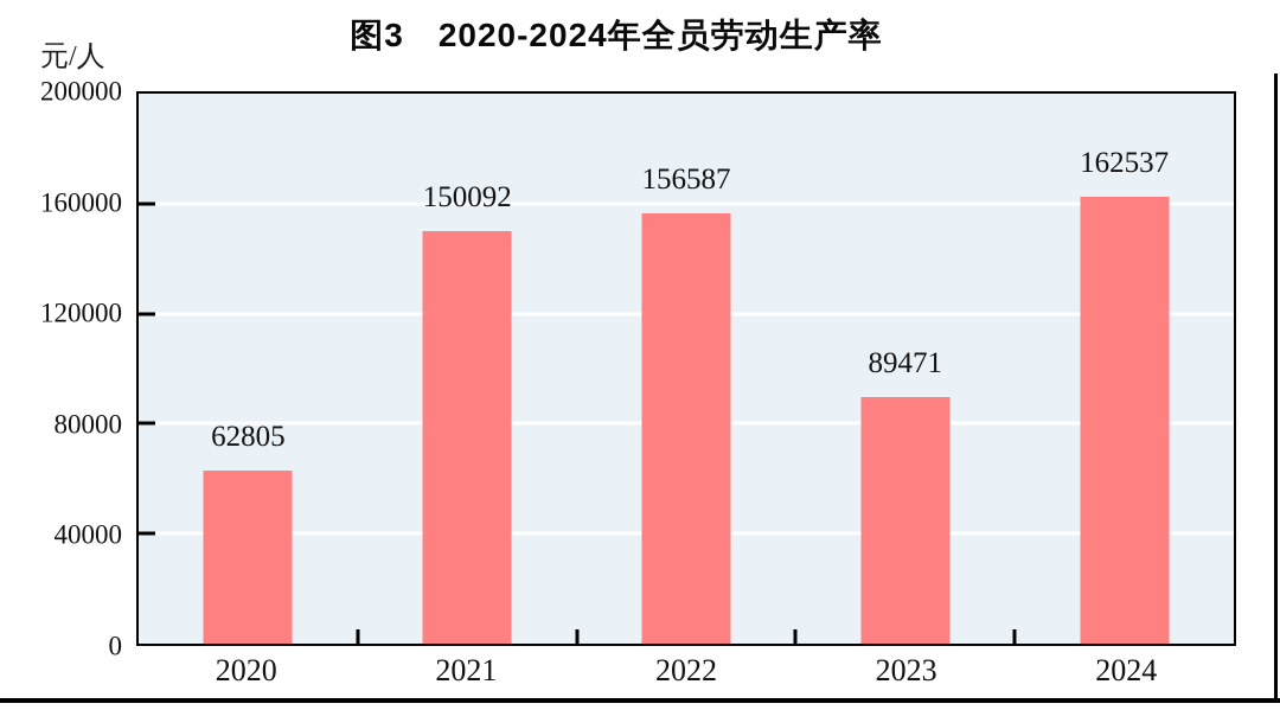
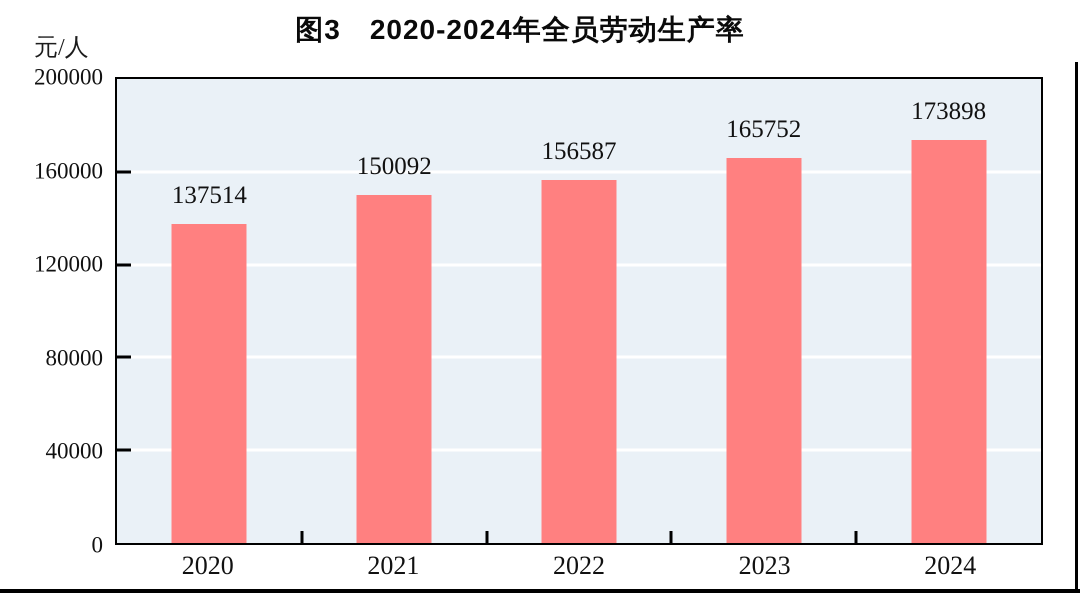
2020: 62805 -> 137514
2023: 89471 -> 165752
2024: 162537 -> 173898
